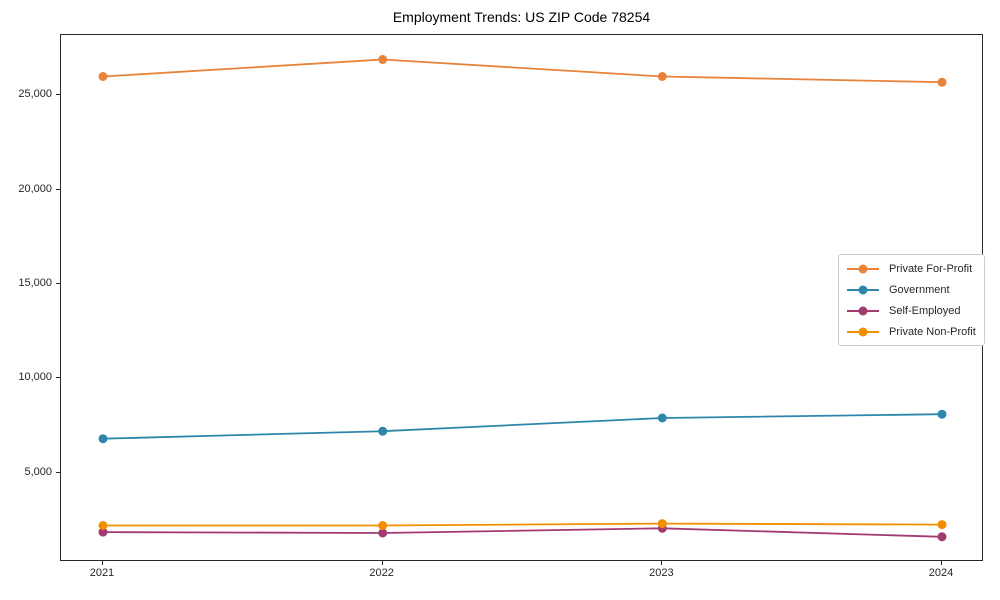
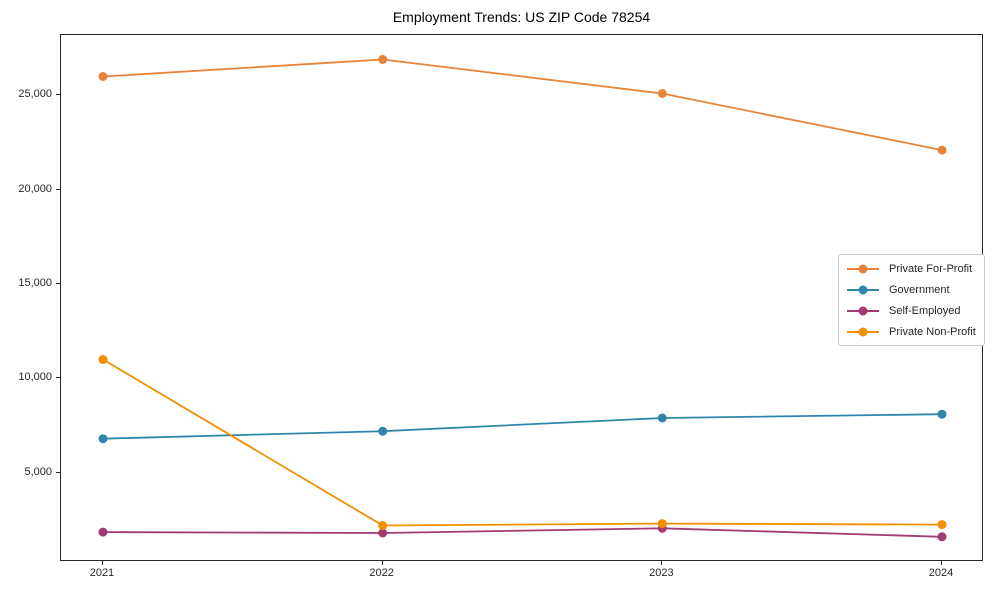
Private Non-Profit/2021: 2200 -> 11000
Private For-Profit/2023: 26000 -> 25100
Private For-Profit/2024: 25700 -> 22100
